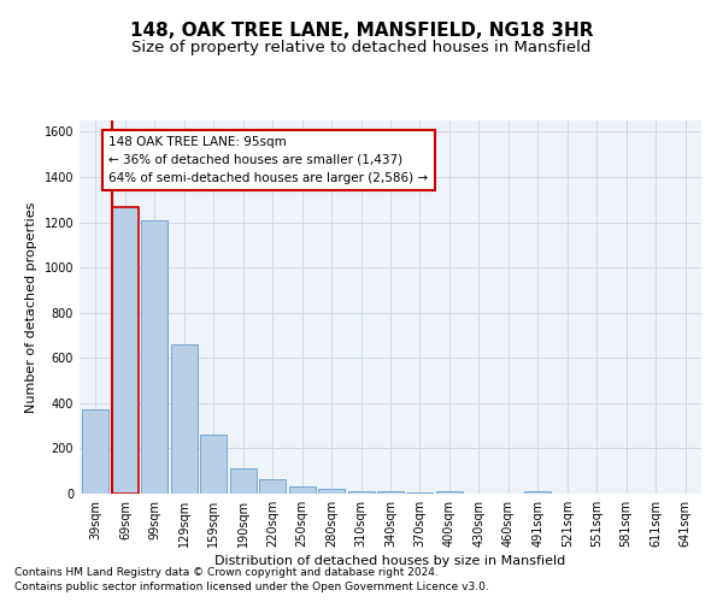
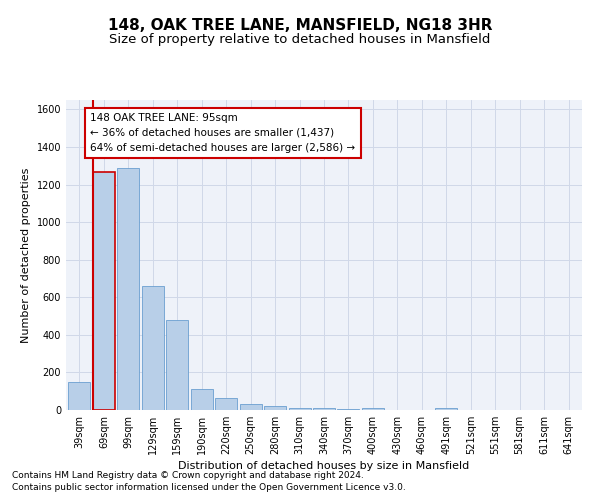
39sqm: 370 -> 150
99sqm: 1210 -> 1290
159sqm: 260 -> 480
